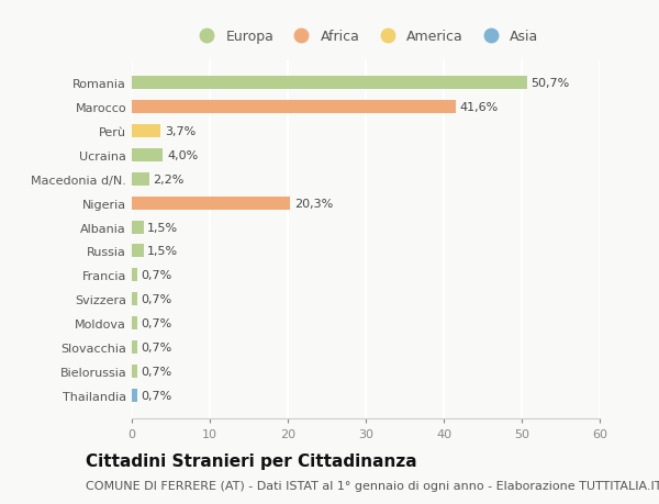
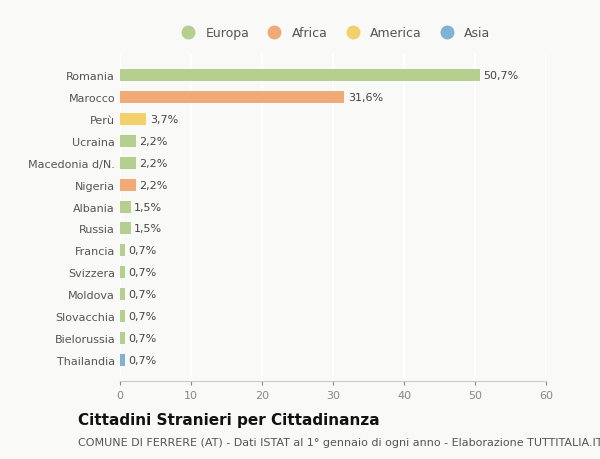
Marocco: 41,6% -> 31,6%
Ucraina: 4,0% -> 2,2%
Nigeria: 20,3% -> 2,2%
